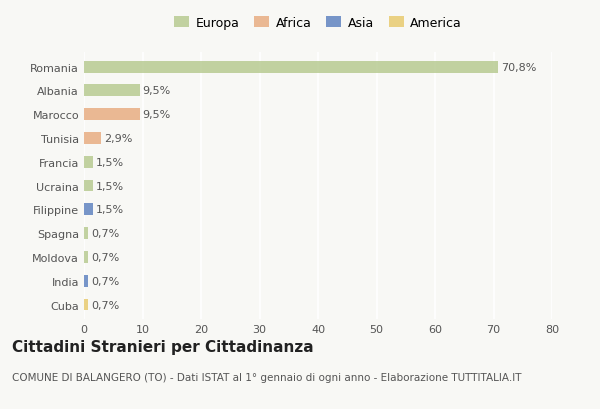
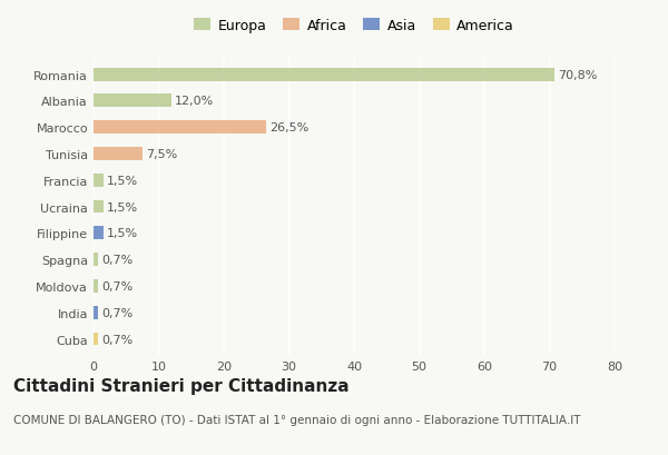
Albania: 9,5% -> 12,0%
Marocco: 9,5% -> 26,5%
Tunisia: 2,9% -> 7,5%
